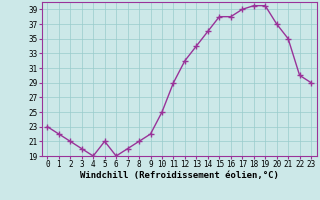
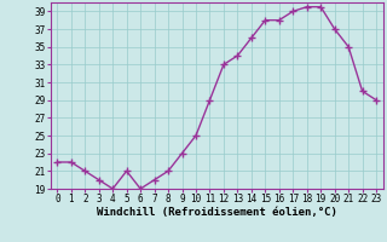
0: 23.0 -> 22.0
9: 22.0 -> 23.0
12: 32.0 -> 33.0
